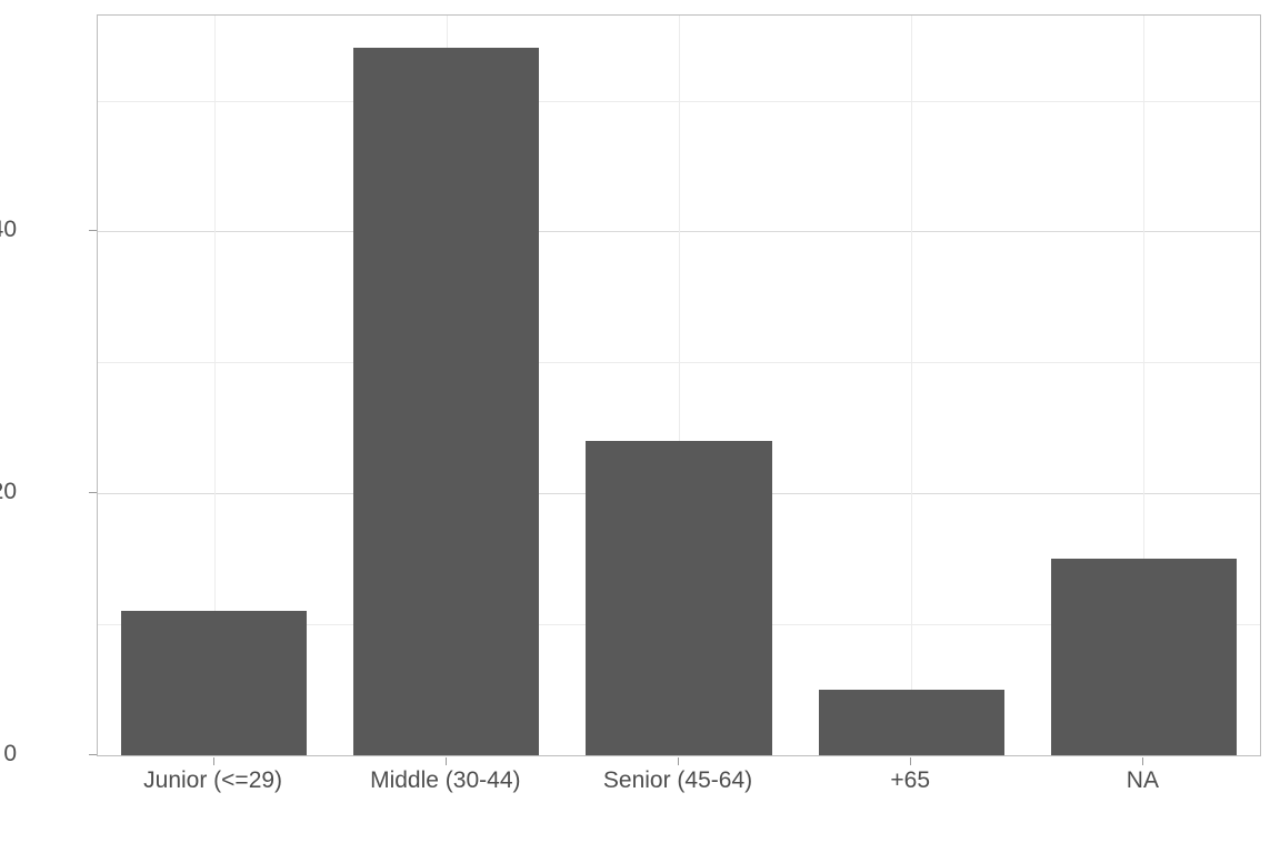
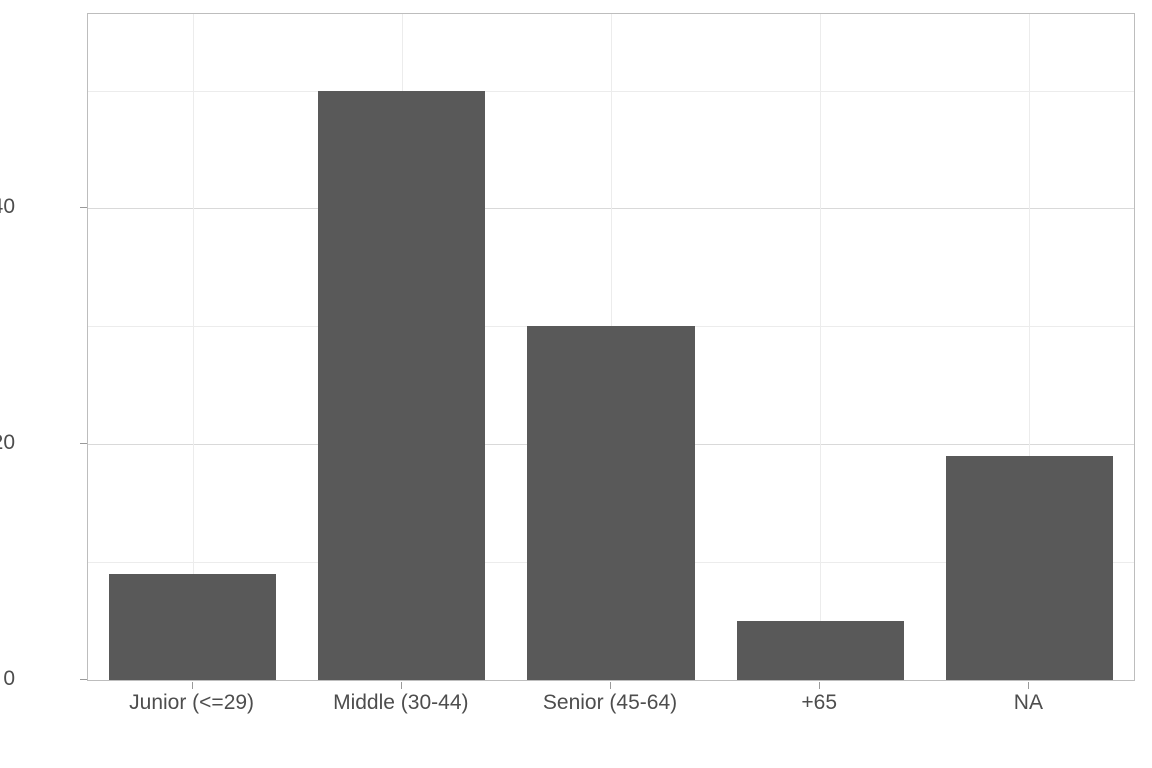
Junior (<=29): 11 -> 9
Middle (30-44): 54 -> 50
Senior (45-64): 24 -> 30
NA: 15 -> 19
